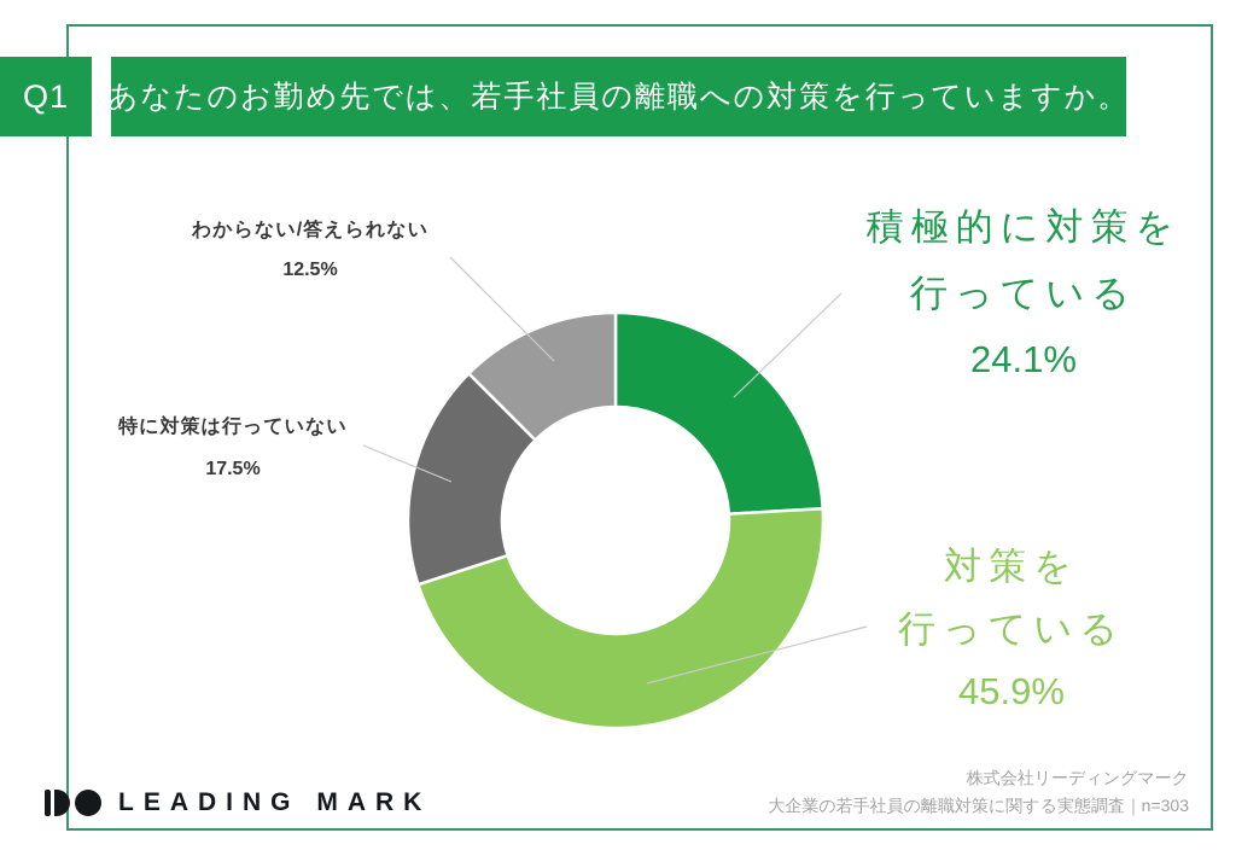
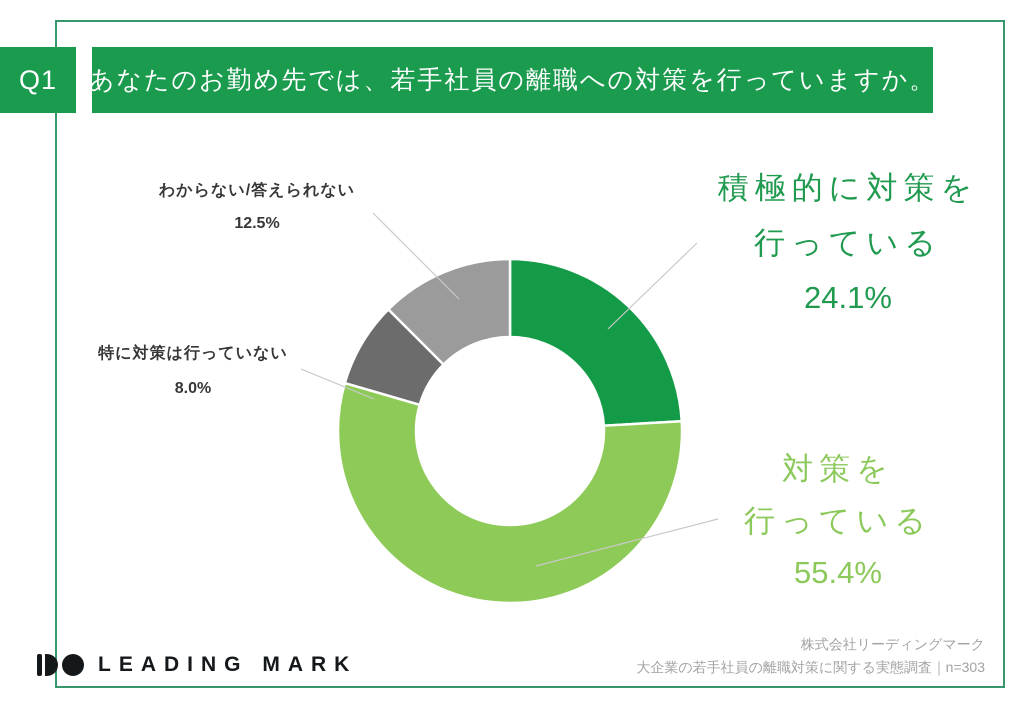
対策を行っている: 45.9% -> 55.4%
特に対策は行っていない: 17.5% -> 8.0%
